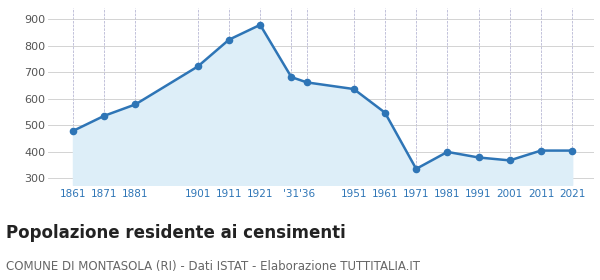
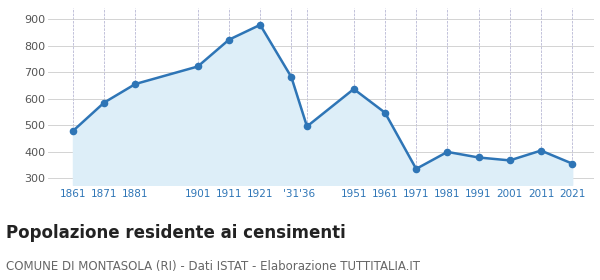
1871: 535 -> 585
1881: 578 -> 655
'36: 661 -> 495
2021: 404 -> 355
